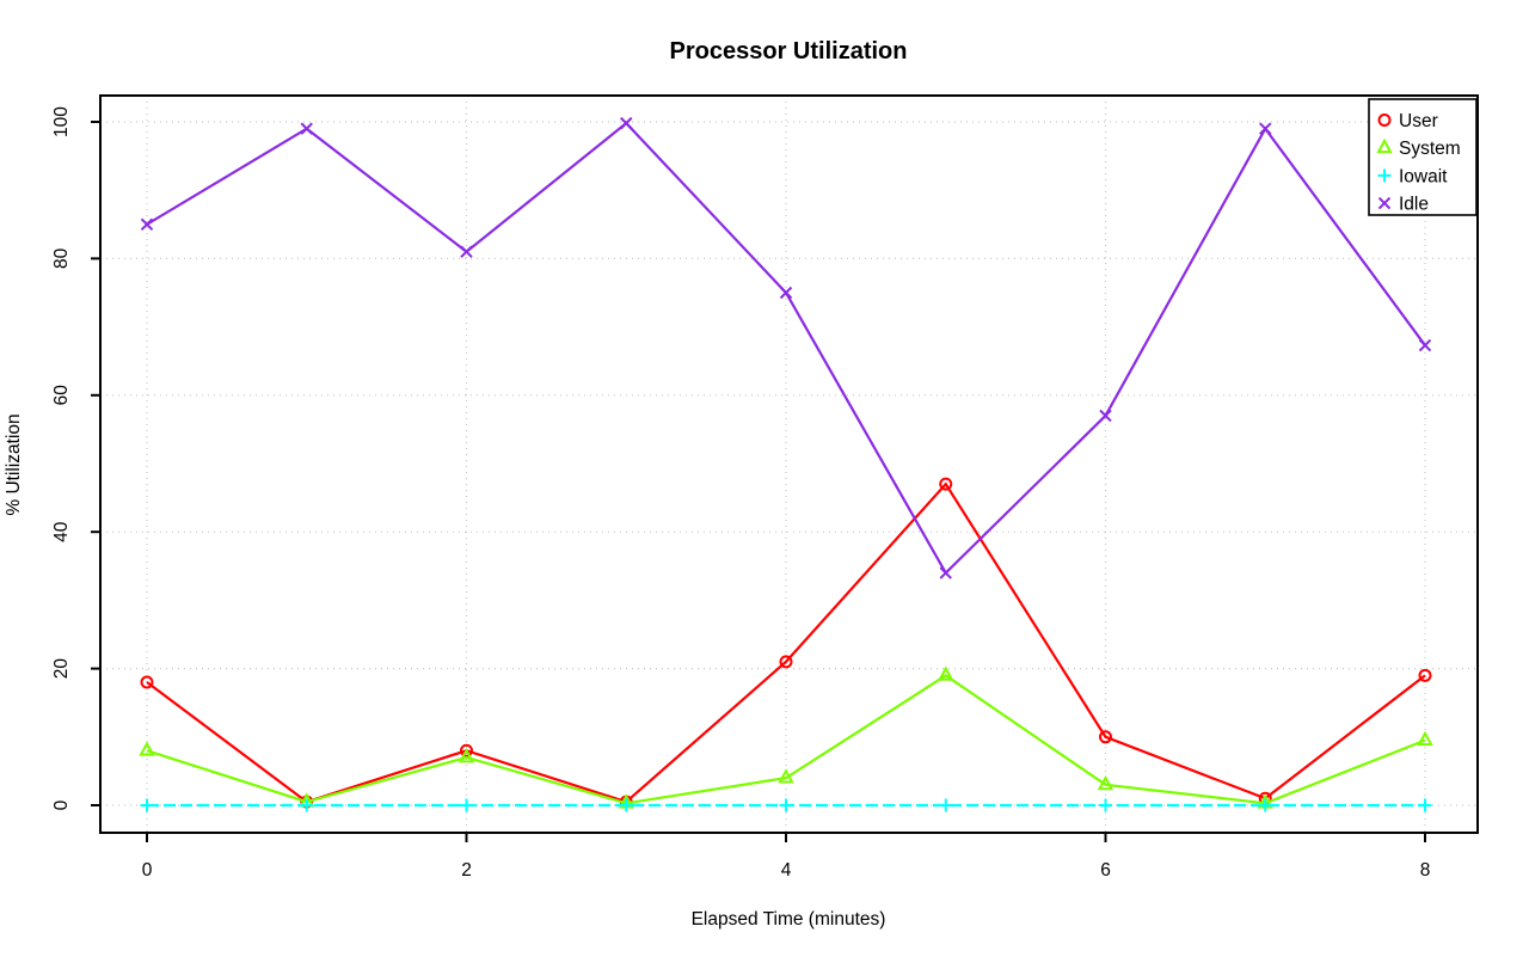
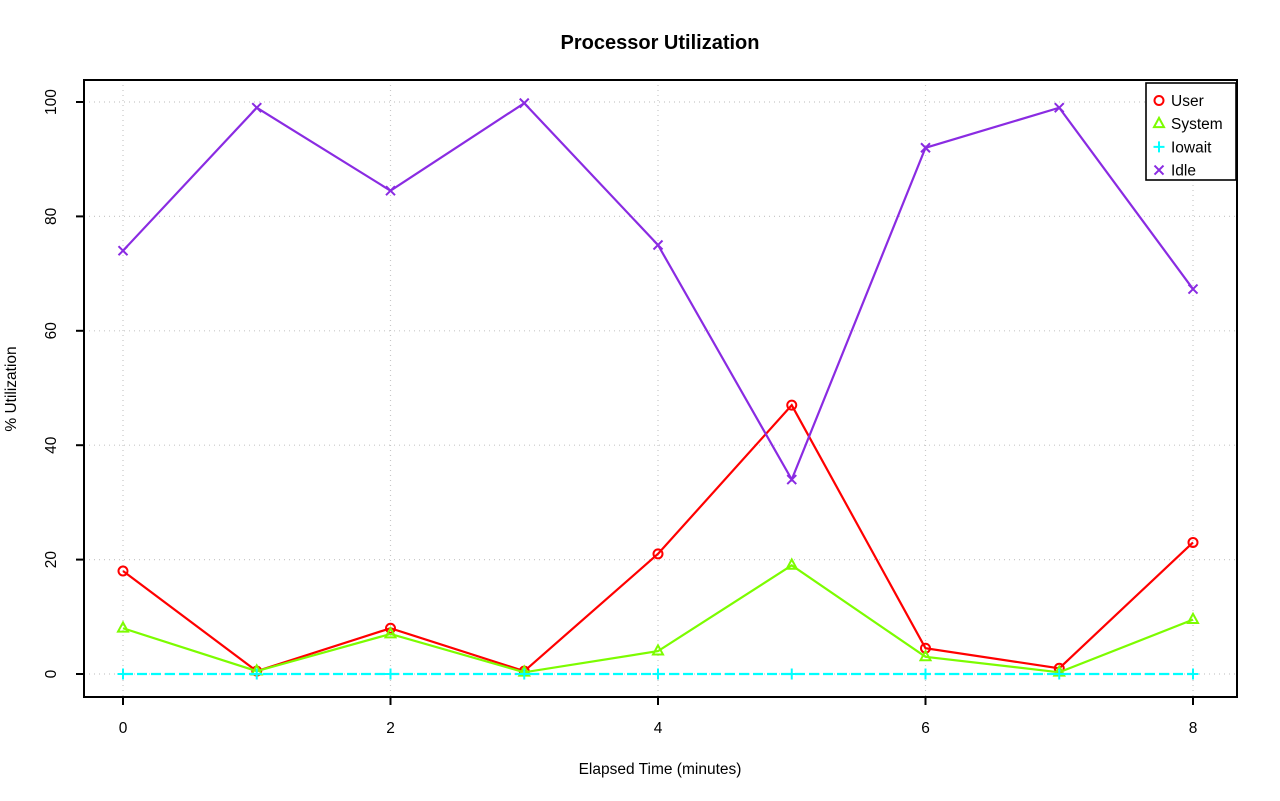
Idle/0: 85 -> 74
Idle/2: 81 -> 84
User/6: 10 -> 4
Idle/6: 57 -> 92
User/8: 19 -> 23
